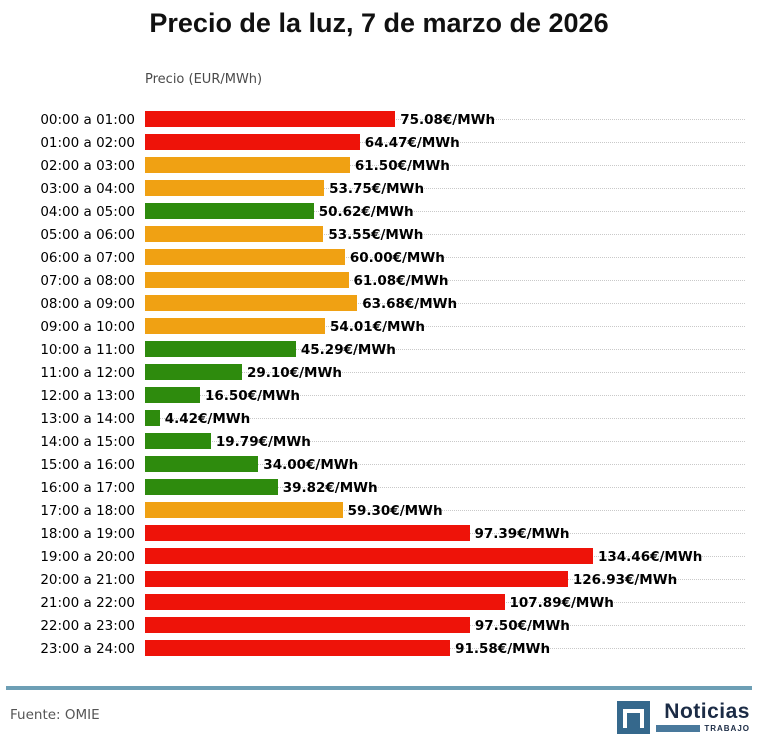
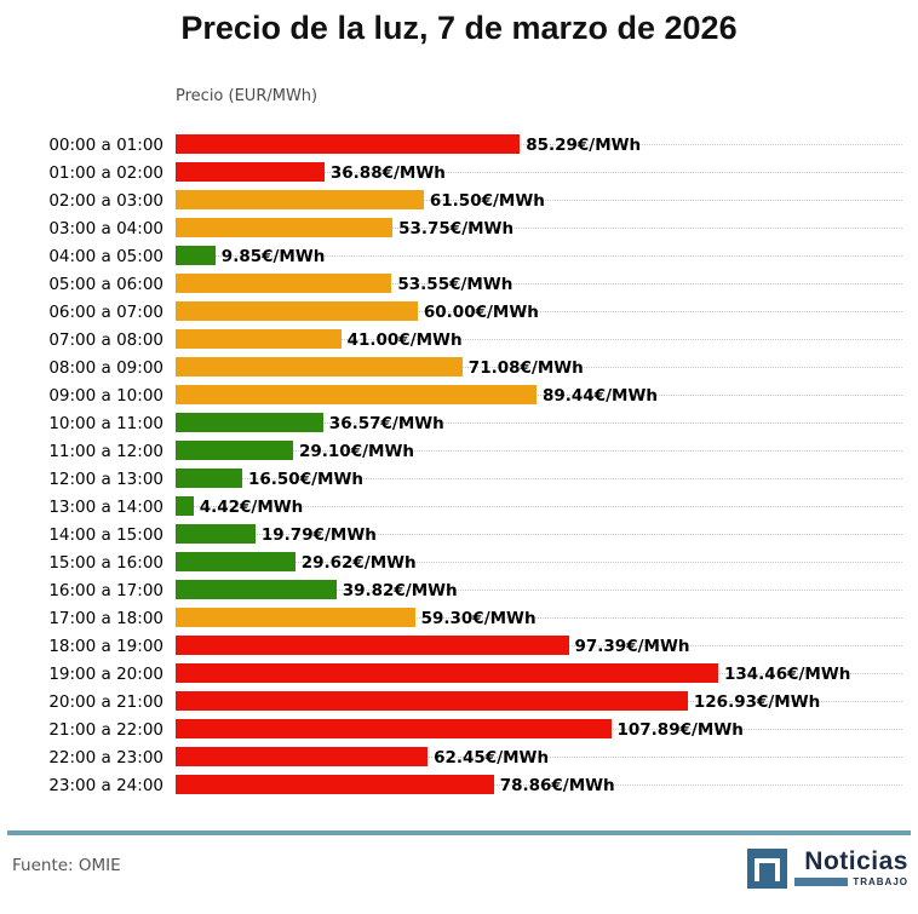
00:00 a 01:00: 75.08 -> 85.29
01:00 a 02:00: 64.47 -> 36.88
04:00 a 05:00: 50.62 -> 9.85
07:00 a 08:00: 61.08 -> 41.00
08:00 a 09:00: 63.68 -> 71.08
09:00 a 10:00: 54.01 -> 89.44
10:00 a 11:00: 45.29 -> 36.57
15:00 a 16:00: 34.00 -> 29.62
22:00 a 23:00: 97.50 -> 62.45
23:00 a 24:00: 91.58 -> 78.86
